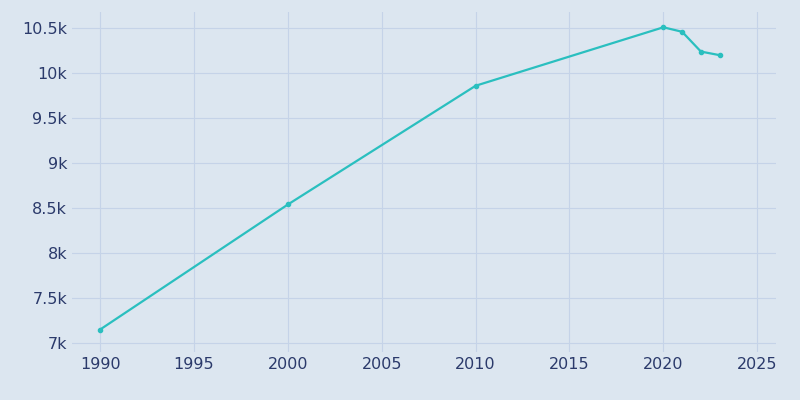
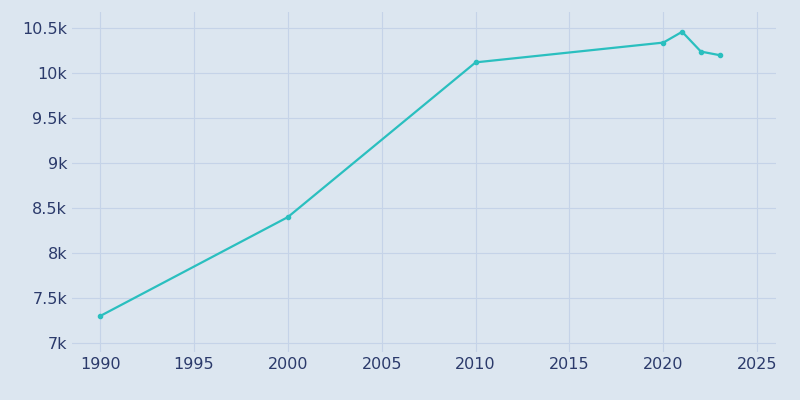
1990: 7.15k -> 7.30k
2000: 8.54k -> 8.40k
2010: 9.86k -> 10.12k
2020: 10.51k -> 10.34k
